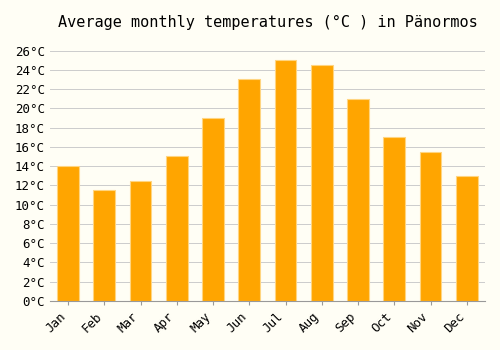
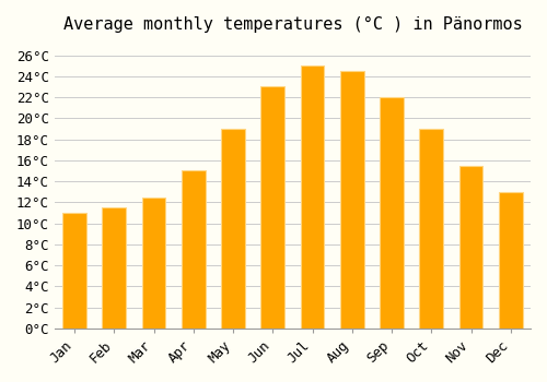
Jan: 14.0°C -> 11.0°C
Sep: 21.0°C -> 22.0°C
Oct: 17.0°C -> 19.0°C
